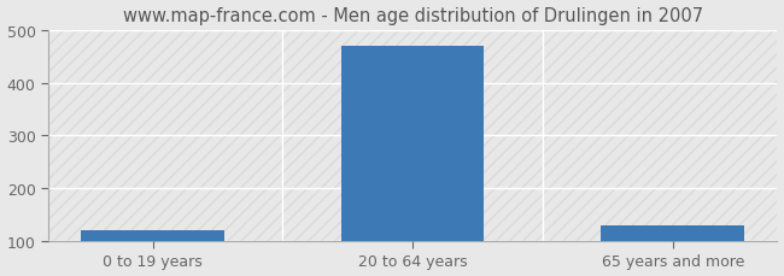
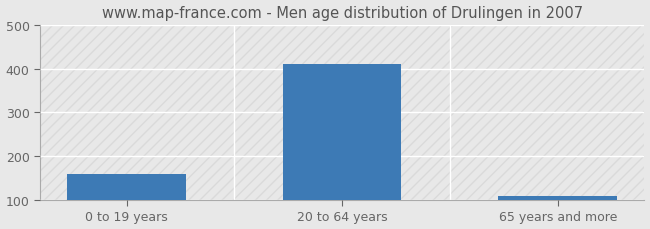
0 to 19 years: 120 -> 160
20 to 64 years: 470 -> 410
65 years and more: 130 -> 110
